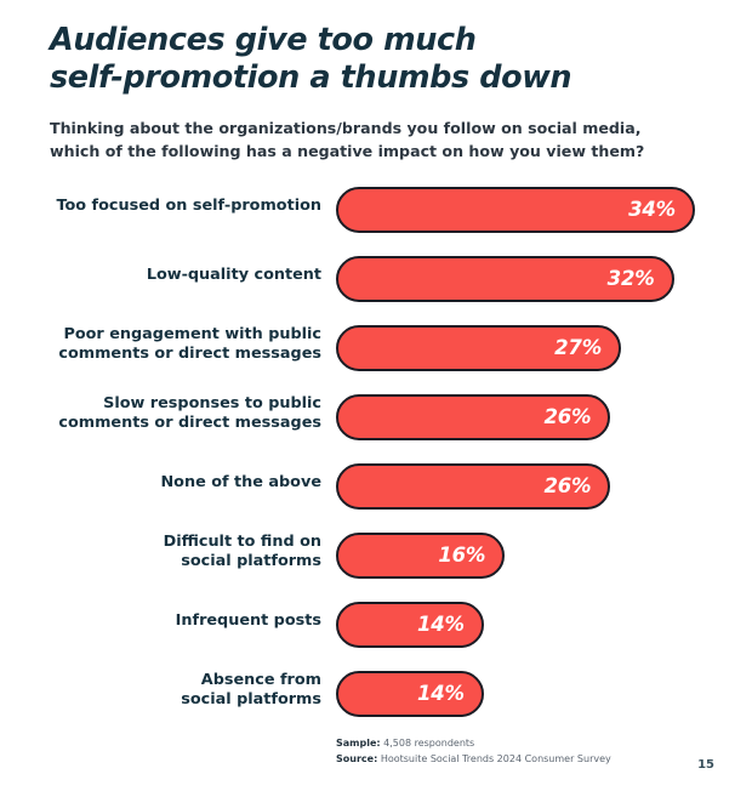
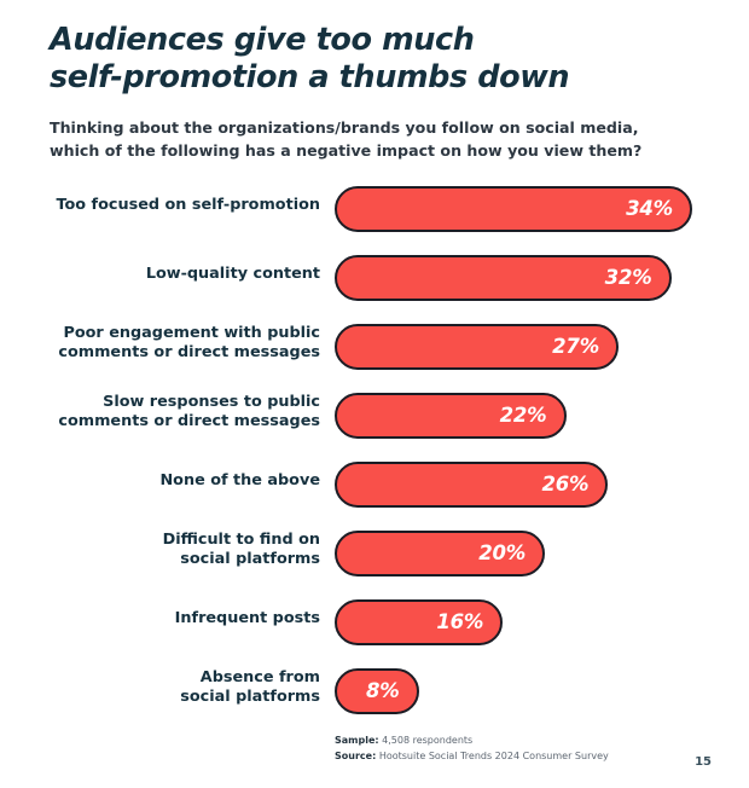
Slow responses to public comments or direct messages: 26% -> 22%
Difficult to find on social platforms: 16% -> 20%
Infrequent posts: 14% -> 16%
Absence from social platforms: 14% -> 8%
